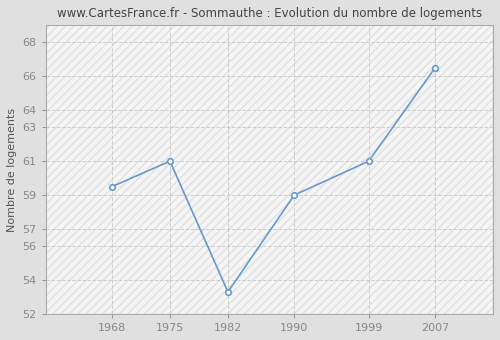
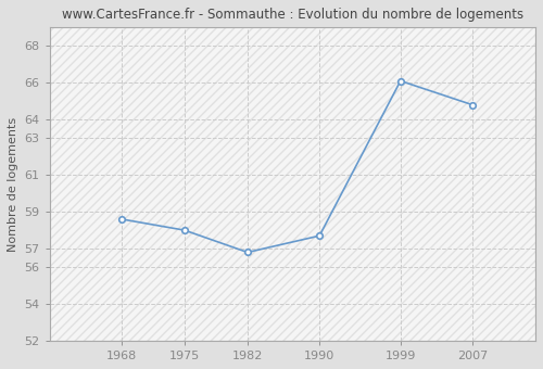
1968: 59.5 -> 58.6
1975: 61.0 -> 58.0
1982: 53.3 -> 56.8
1990: 59.0 -> 57.7
1999: 61.0 -> 66.1
2007: 66.5 -> 64.8
